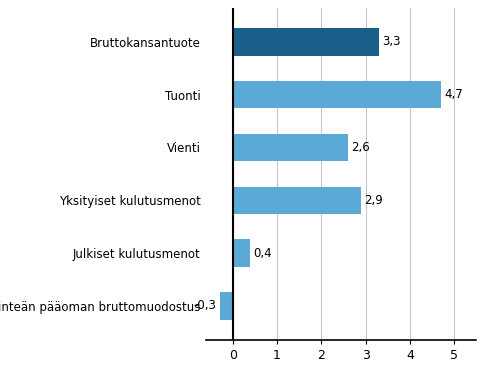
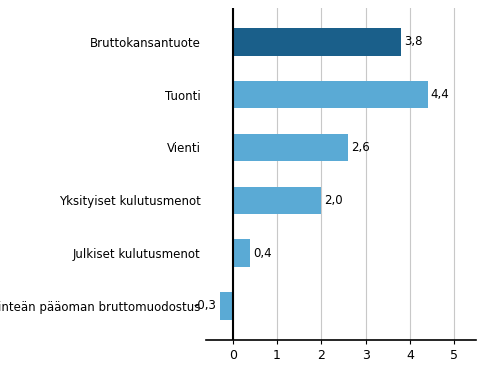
Bruttokansantuote: 3,3 -> 3,8
Tuonti: 4,7 -> 4,4
Yksityiset kulutusmenot: 2,9 -> 2,0
